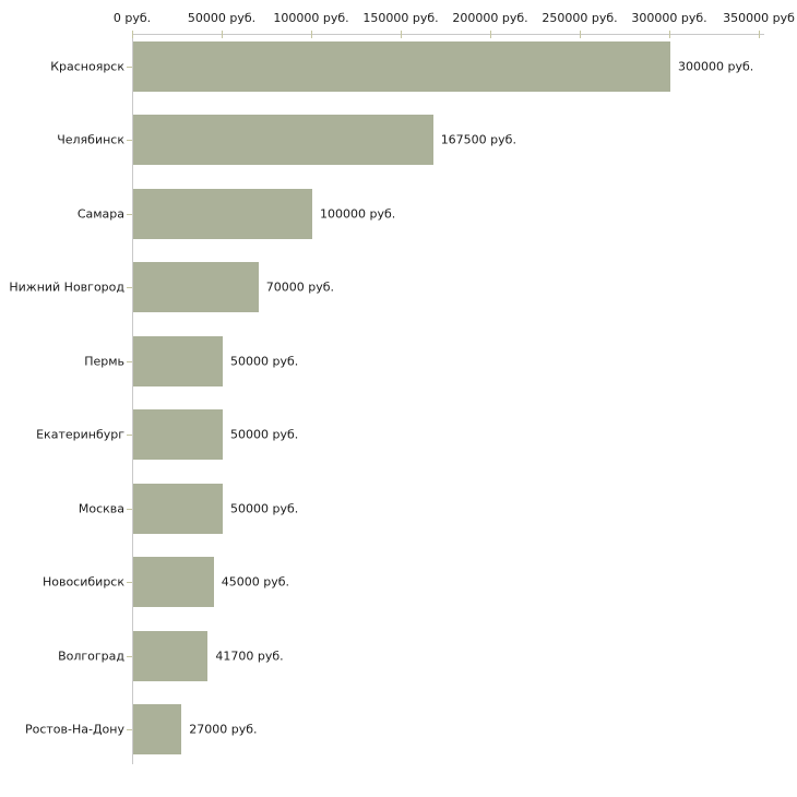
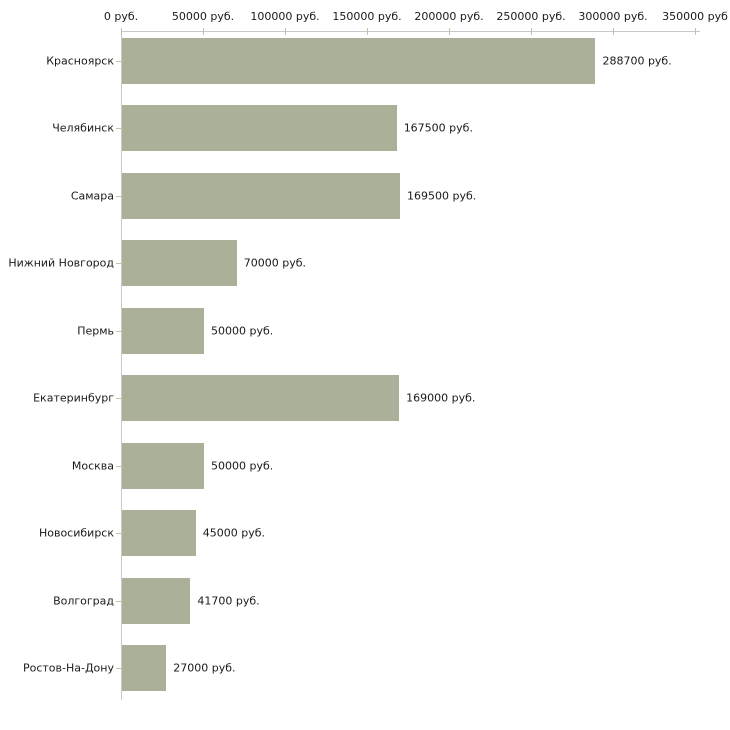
Красноярск: 300000 -> 288700
Самара: 100000 -> 169500
Екатеринбург: 50000 -> 169000
